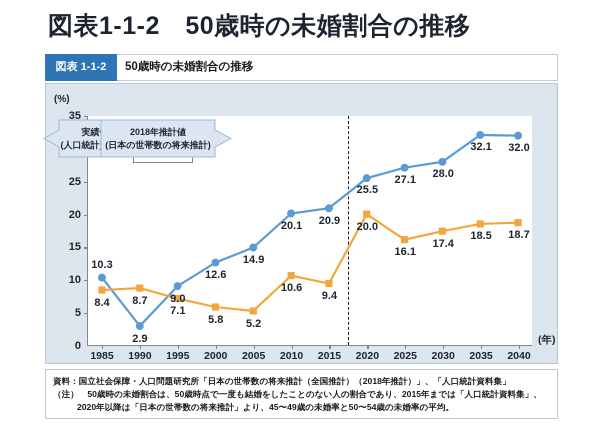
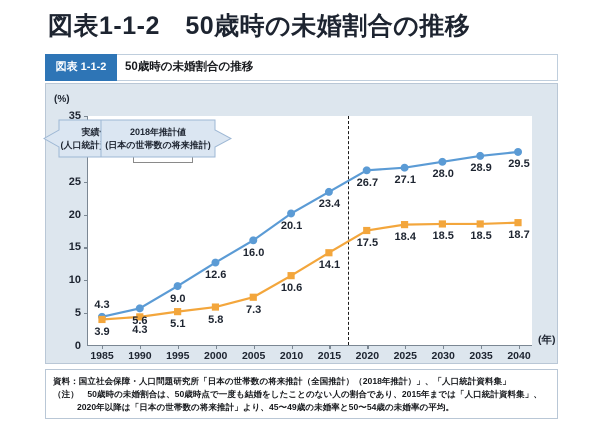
男性/1985: 10.3 -> 4.3
女性/1985: 8.4 -> 3.9
男性/1990: 2.9 -> 5.6
女性/1990: 8.7 -> 4.3
女性/1995: 7.1 -> 5.1
男性/2005: 14.9 -> 16.0
女性/2005: 5.2 -> 7.3
男性/2015: 20.9 -> 23.4
女性/2015: 9.4 -> 14.1
男性/2020: 25.5 -> 26.7
女性/2020: 20.0 -> 17.5
女性/2025: 16.1 -> 18.4
女性/2030: 17.4 -> 18.5
男性/2035: 32.1 -> 28.9
男性/2040: 32.0 -> 29.5
